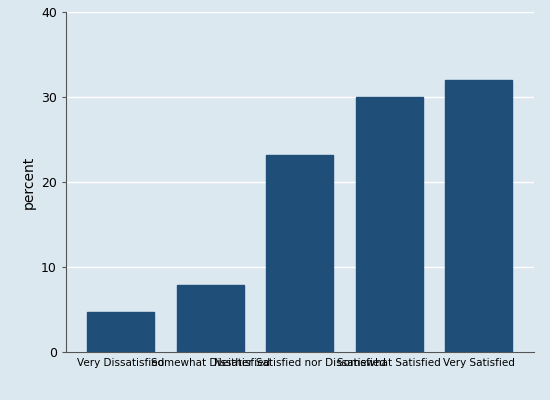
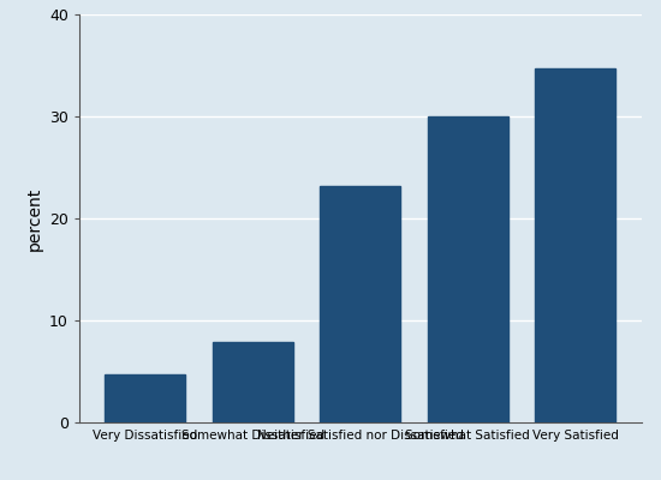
Very Satisfied: 32.0 -> 34.7
